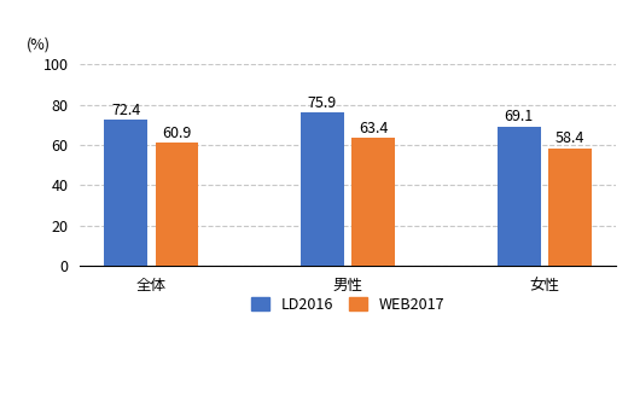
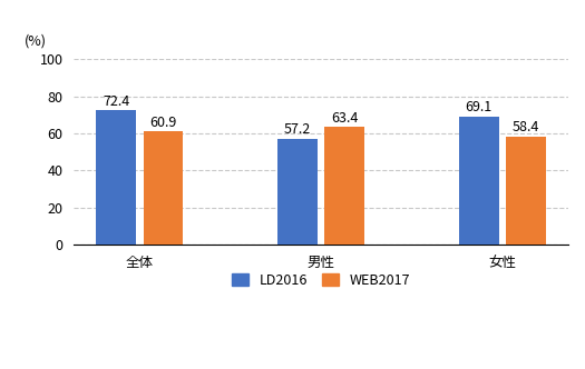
LD2016/男性: 75.9 -> 57.2
